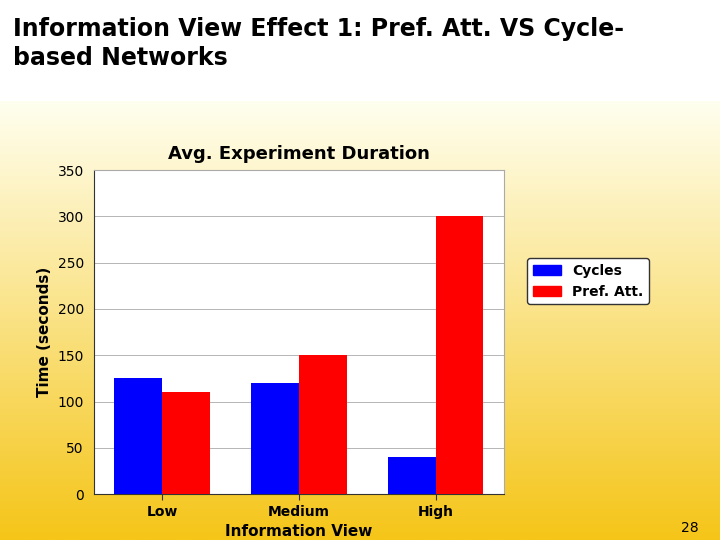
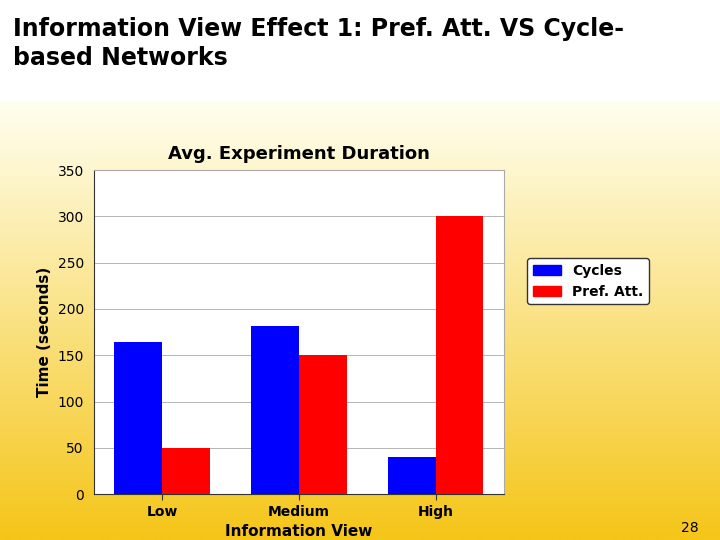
Cycles/Low: 125 -> 164
Pref. Att./Low: 110 -> 50
Cycles/Medium: 120 -> 182
